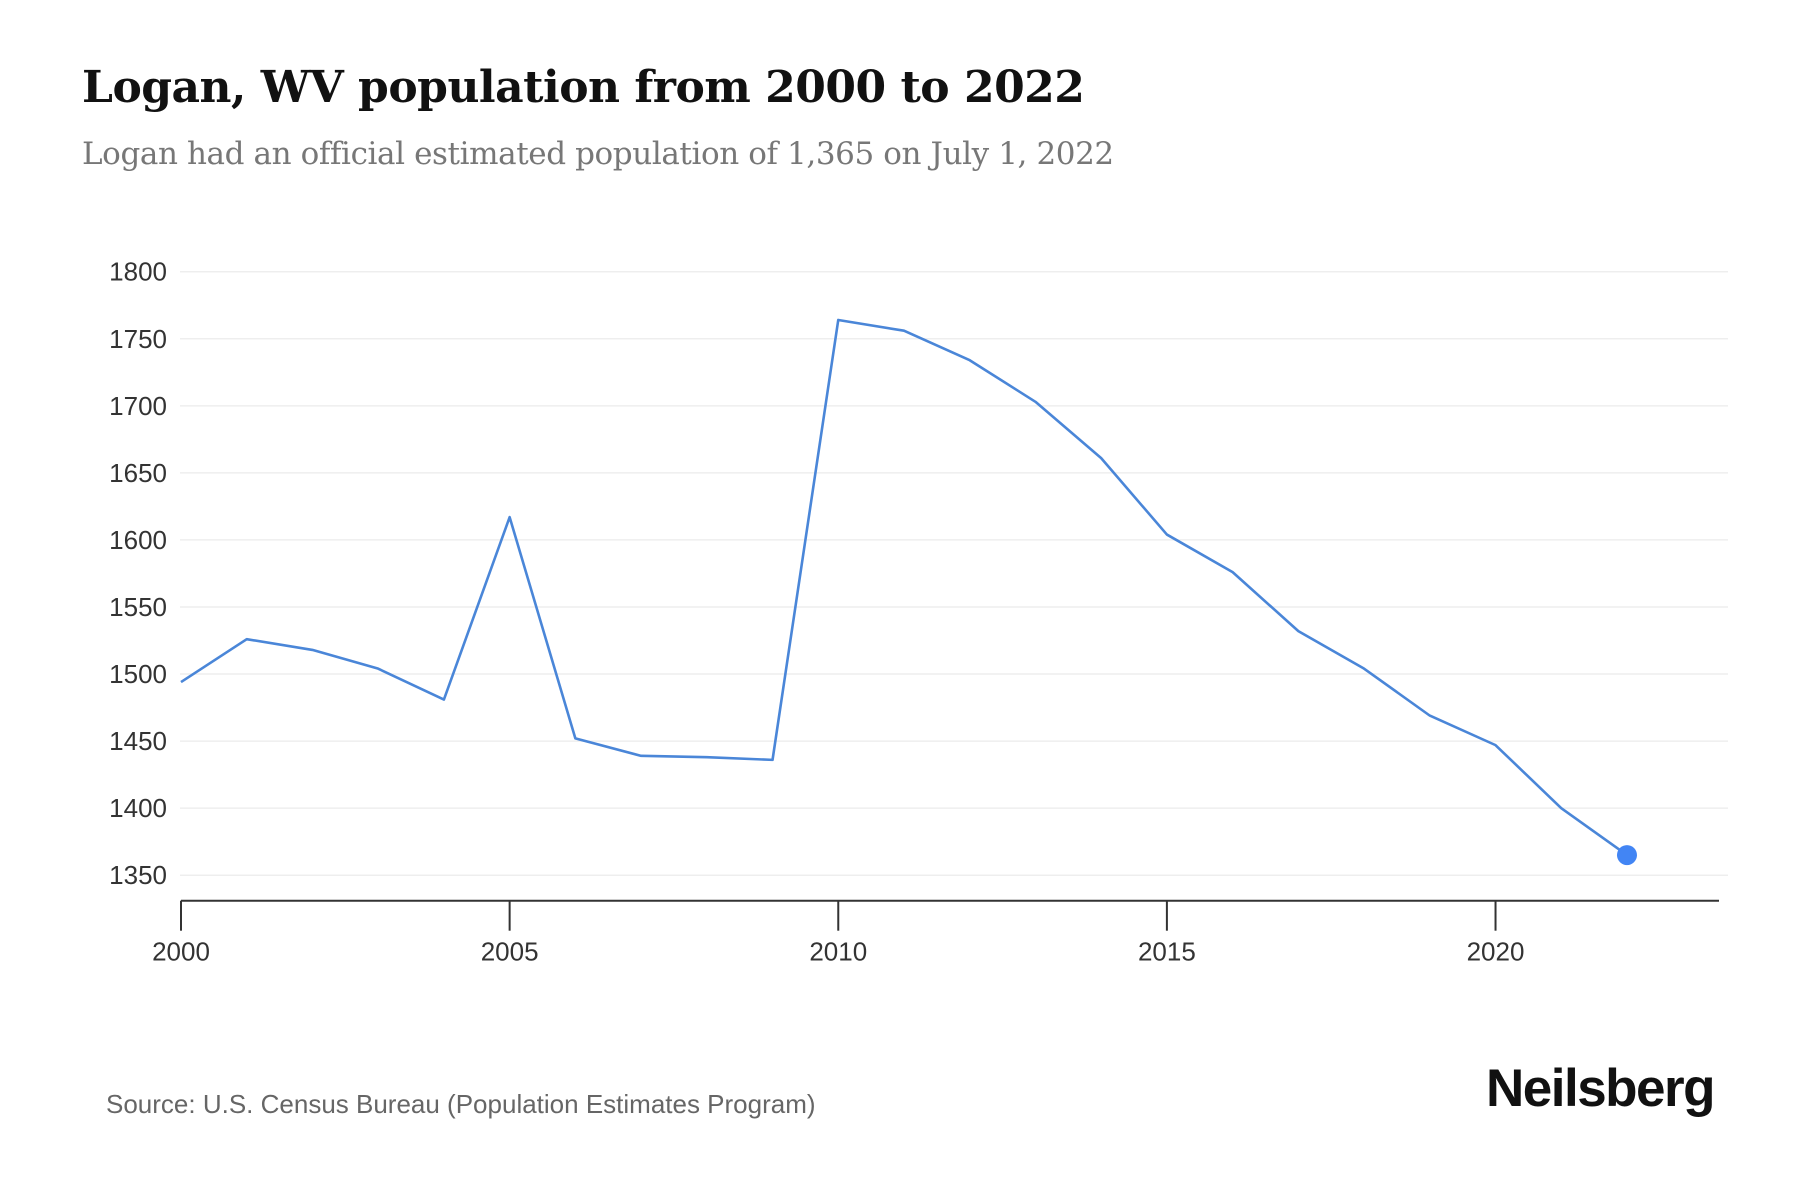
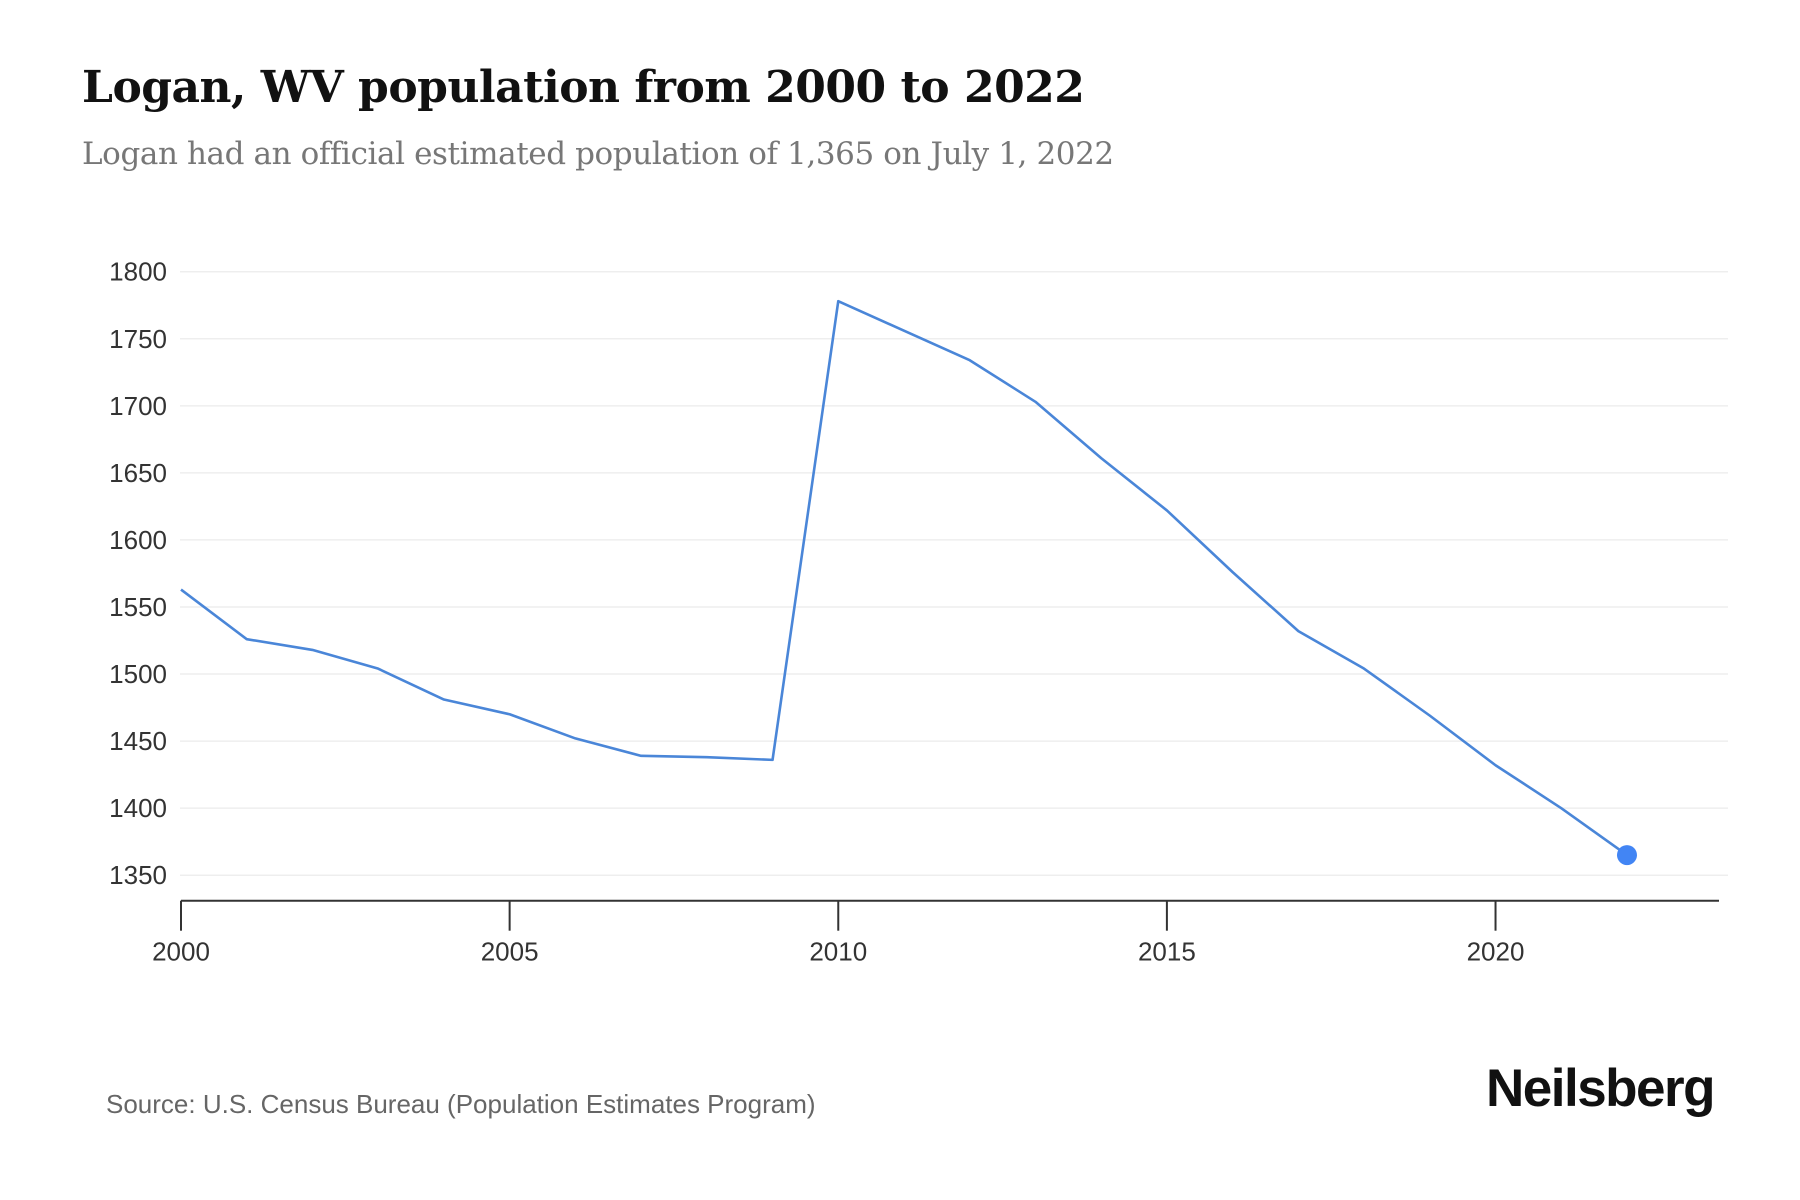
2000: 1494 -> 1563
2005: 1617 -> 1470
2010: 1764 -> 1778
2015: 1604 -> 1622
2020: 1447 -> 1432
